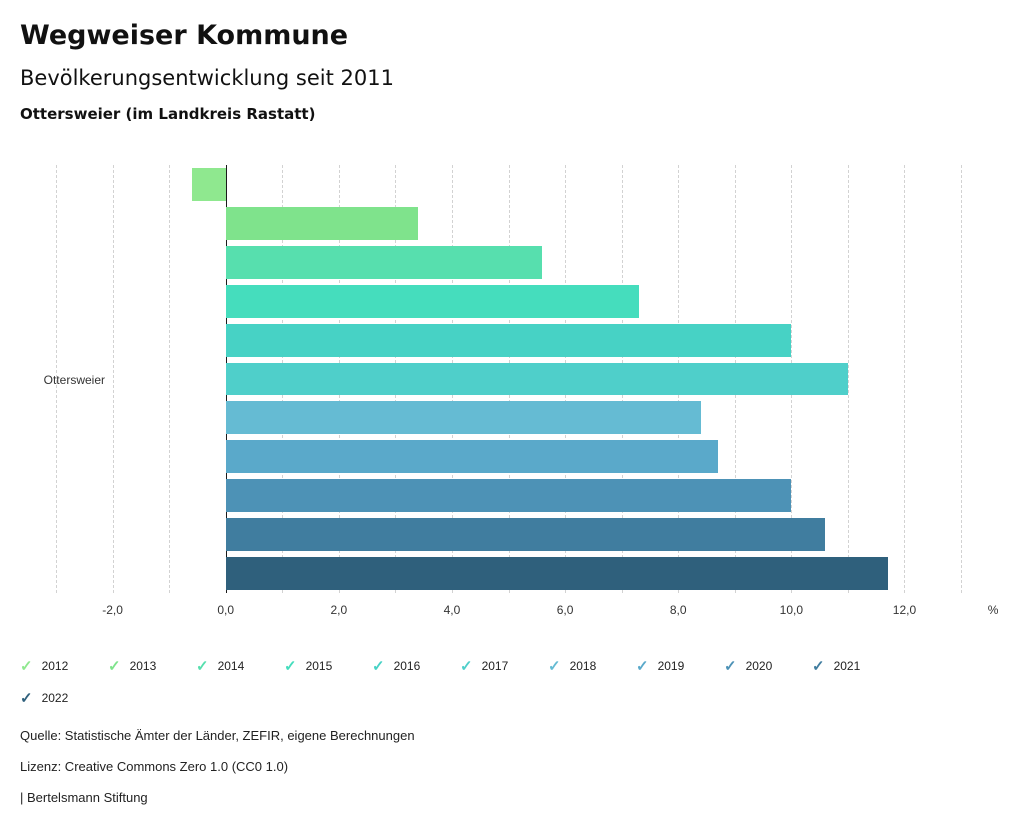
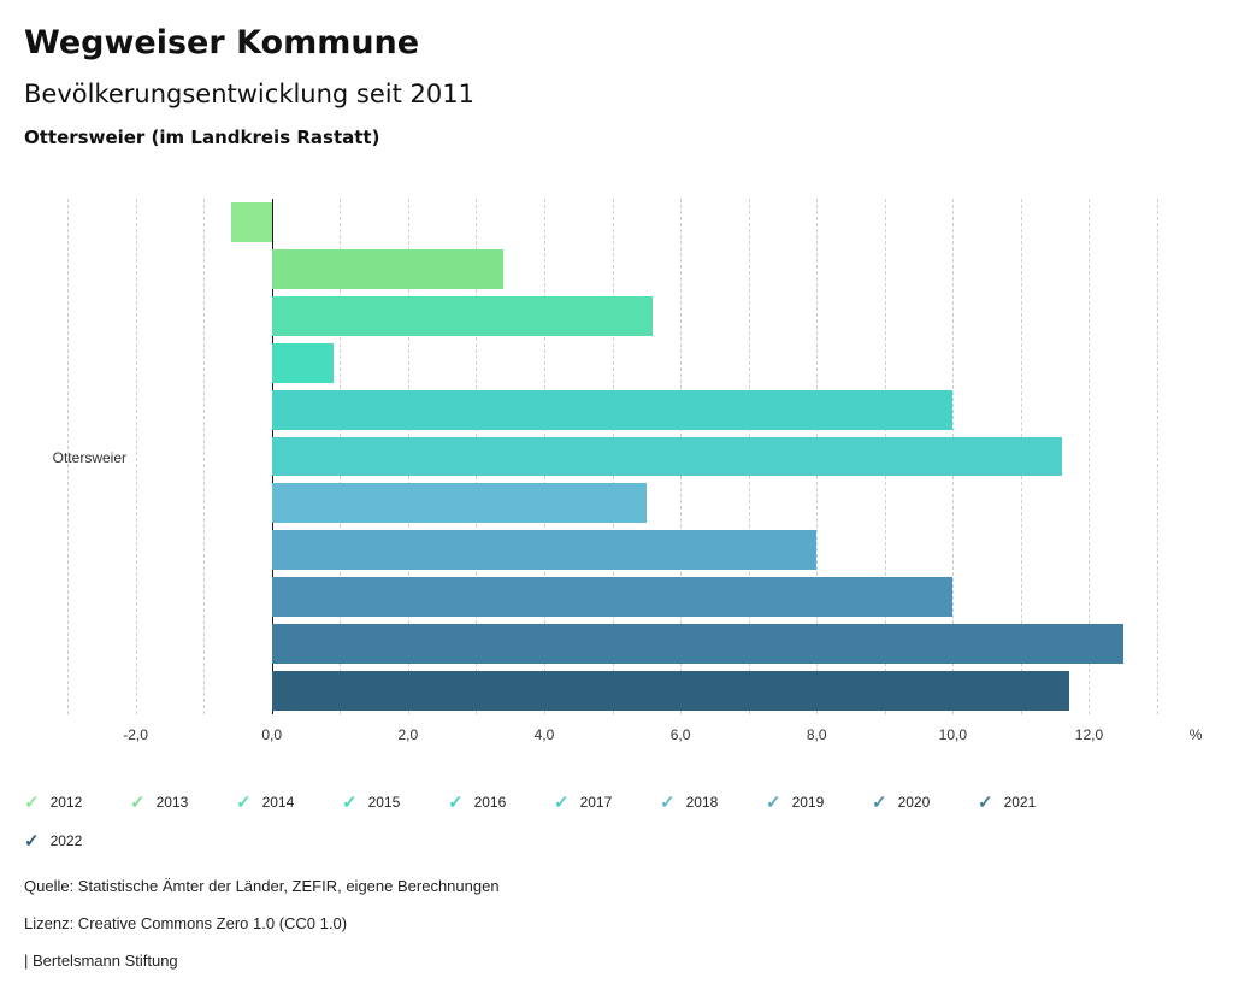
2015: 7,3 -> 0,9
2017: 11,0 -> 11,6
2018: 8,4 -> 5,5
2019: 8,7 -> 8,0
2021: 10,6 -> 12,5
